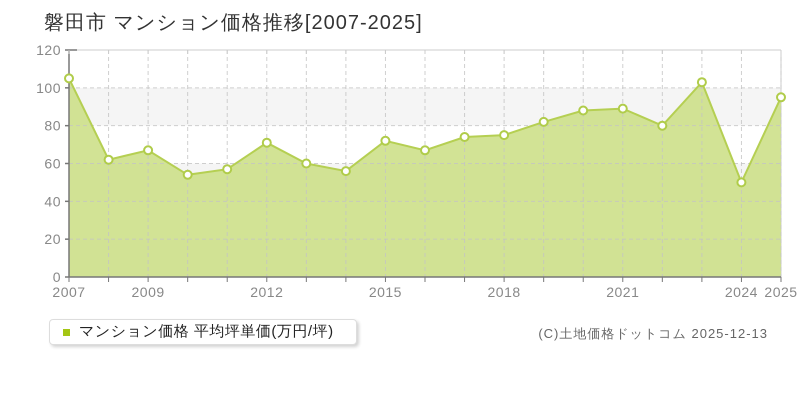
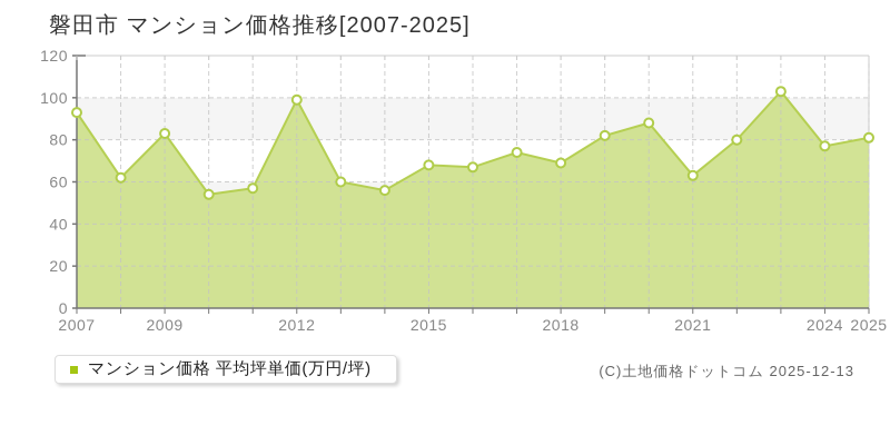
2007: 105 -> 93
2009: 67 -> 83
2012: 71 -> 99
2015: 72 -> 68
2018: 75 -> 69
2021: 89 -> 63
2024: 50 -> 77
2025: 95 -> 81
